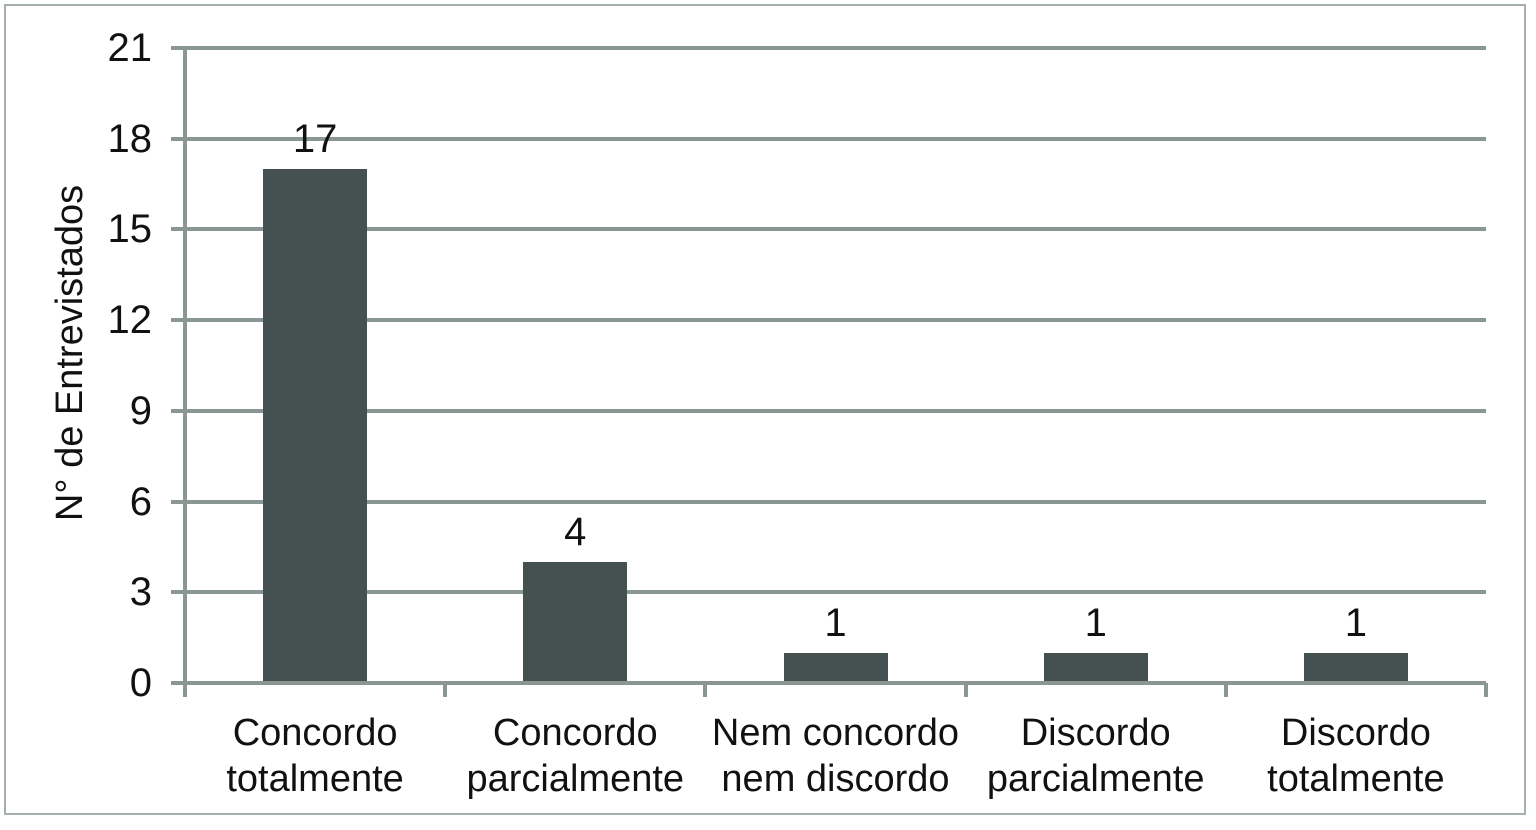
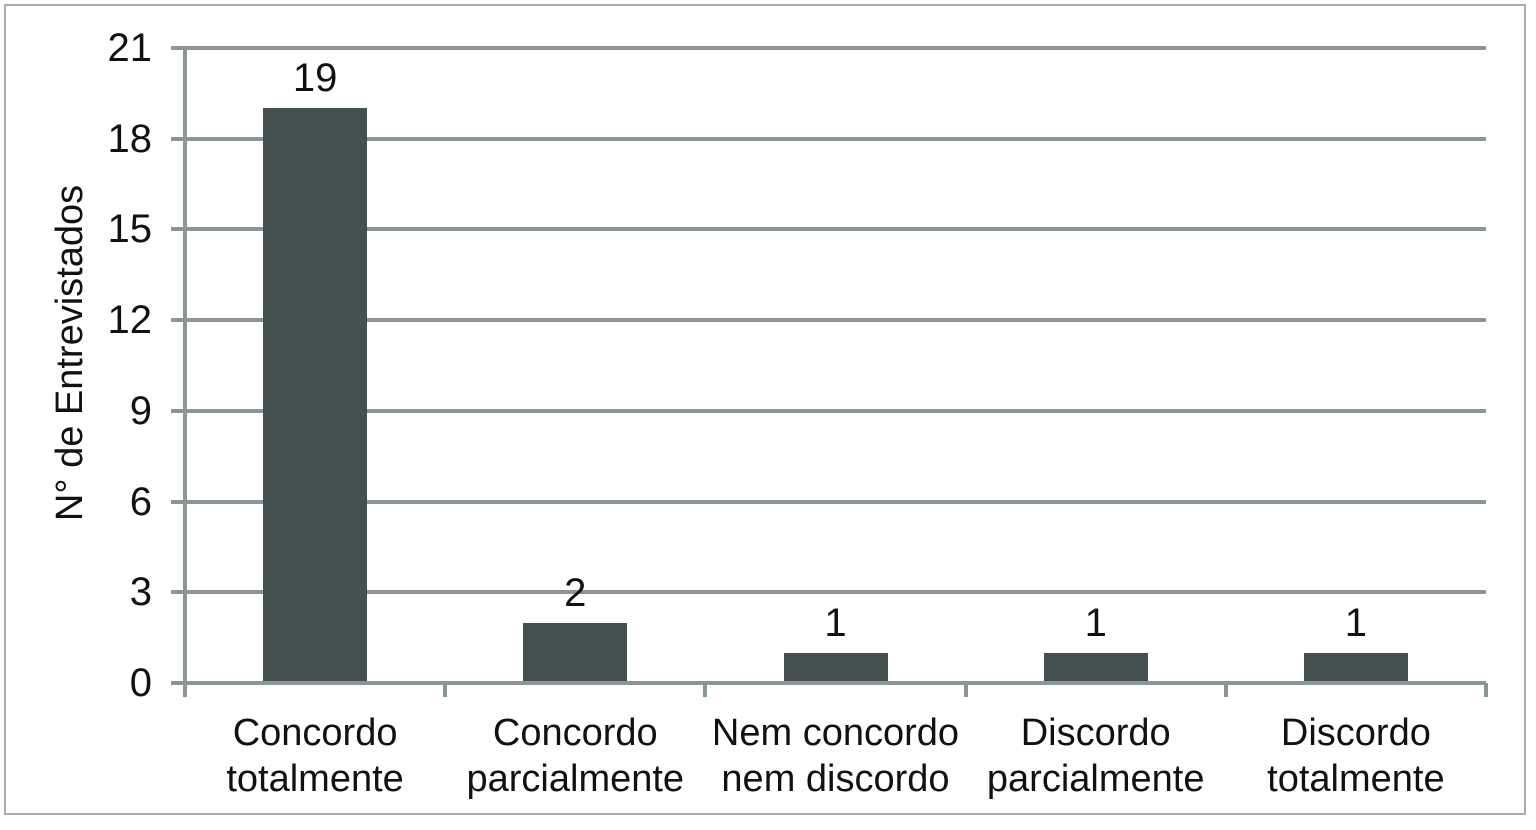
Concordo totalmente: 17 -> 19
Concordo parcialmente: 4 -> 2
